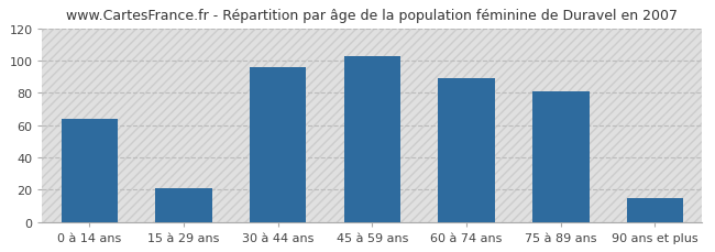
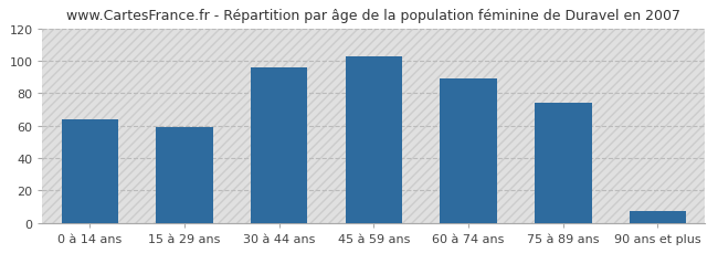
15 à 29 ans: 21 -> 59
75 à 89 ans: 81 -> 74
90 ans et plus: 15 -> 7
